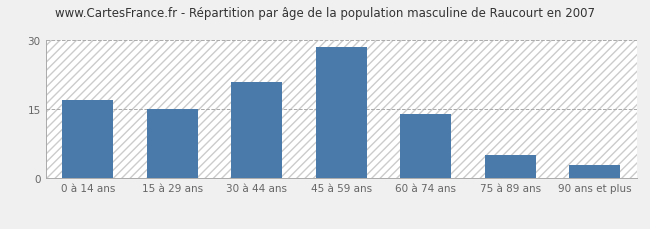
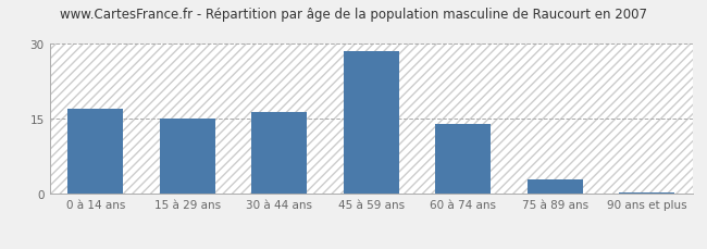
30 à 44 ans: 21.0 -> 16.5
75 à 89 ans: 5.0 -> 3.0
90 ans et plus: 3.0 -> 0.3
